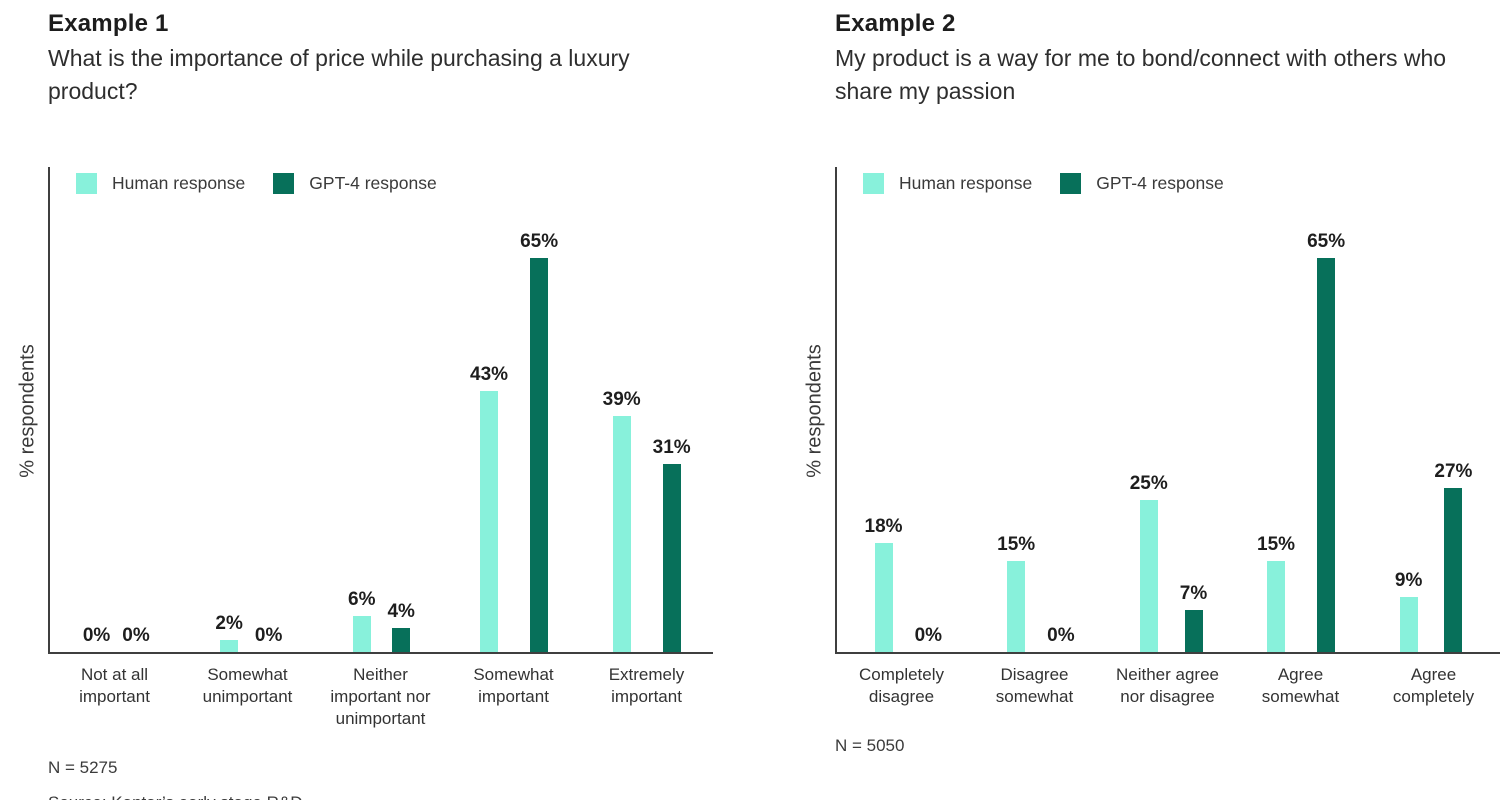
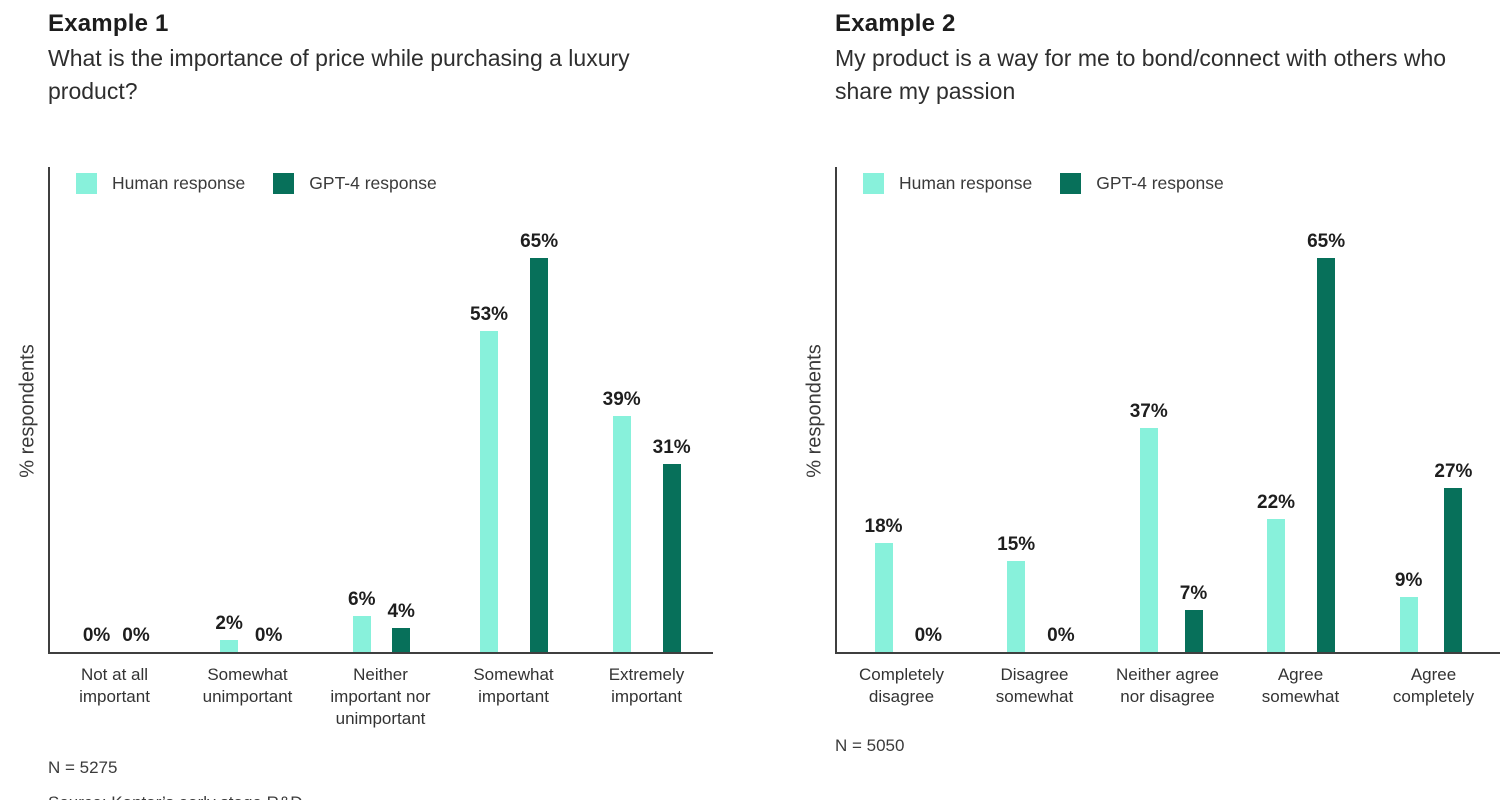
Example 1/Human response/Somewhat important: 43% -> 53%
Example 2/Human response/Neither agree nor disagree: 25% -> 37%
Example 2/Human response/Agree somewhat: 15% -> 22%
